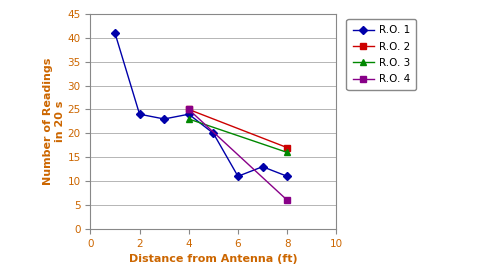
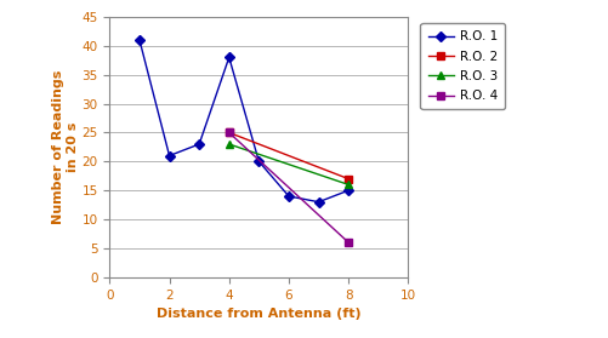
2: 24 -> 21
4: 24 -> 38
6: 11 -> 14
8: 11 -> 15
